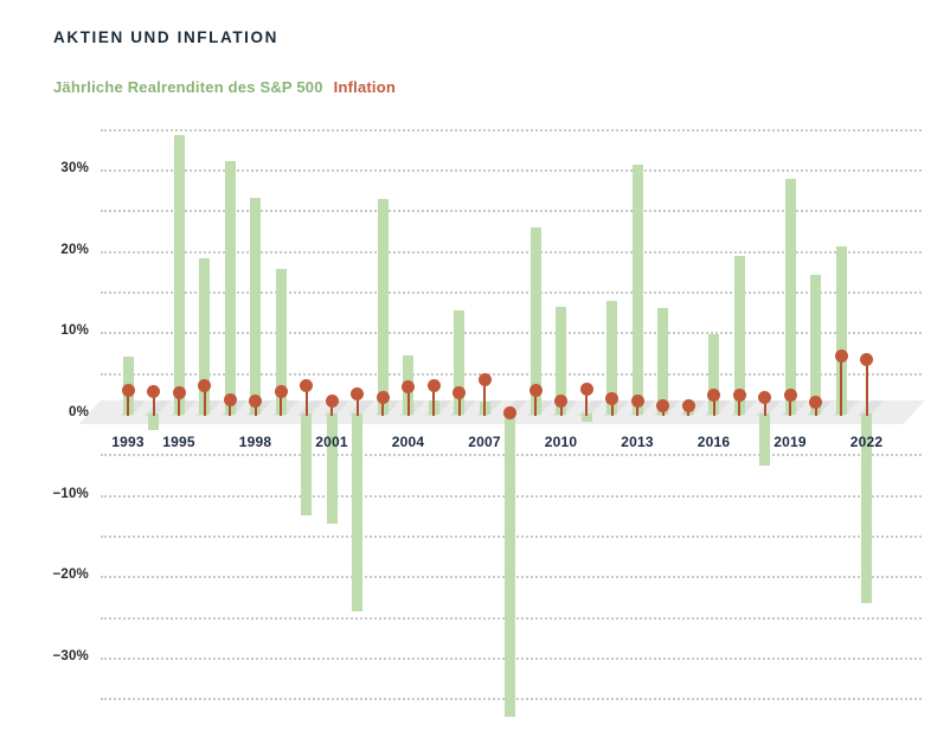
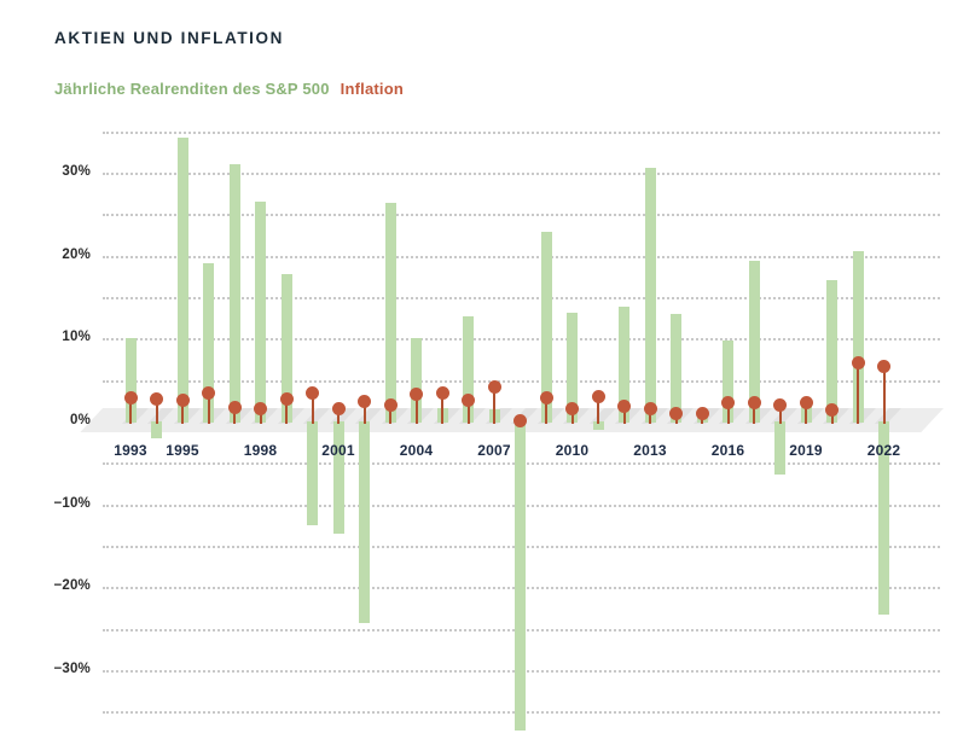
Jährliche Realrenditen des S&P 500/1993: 7% -> 10%
Jährliche Realrenditen des S&P 500/2004: 7% -> 10%
Jährliche Realrenditen des S&P 500/2019: 29% -> 2%
